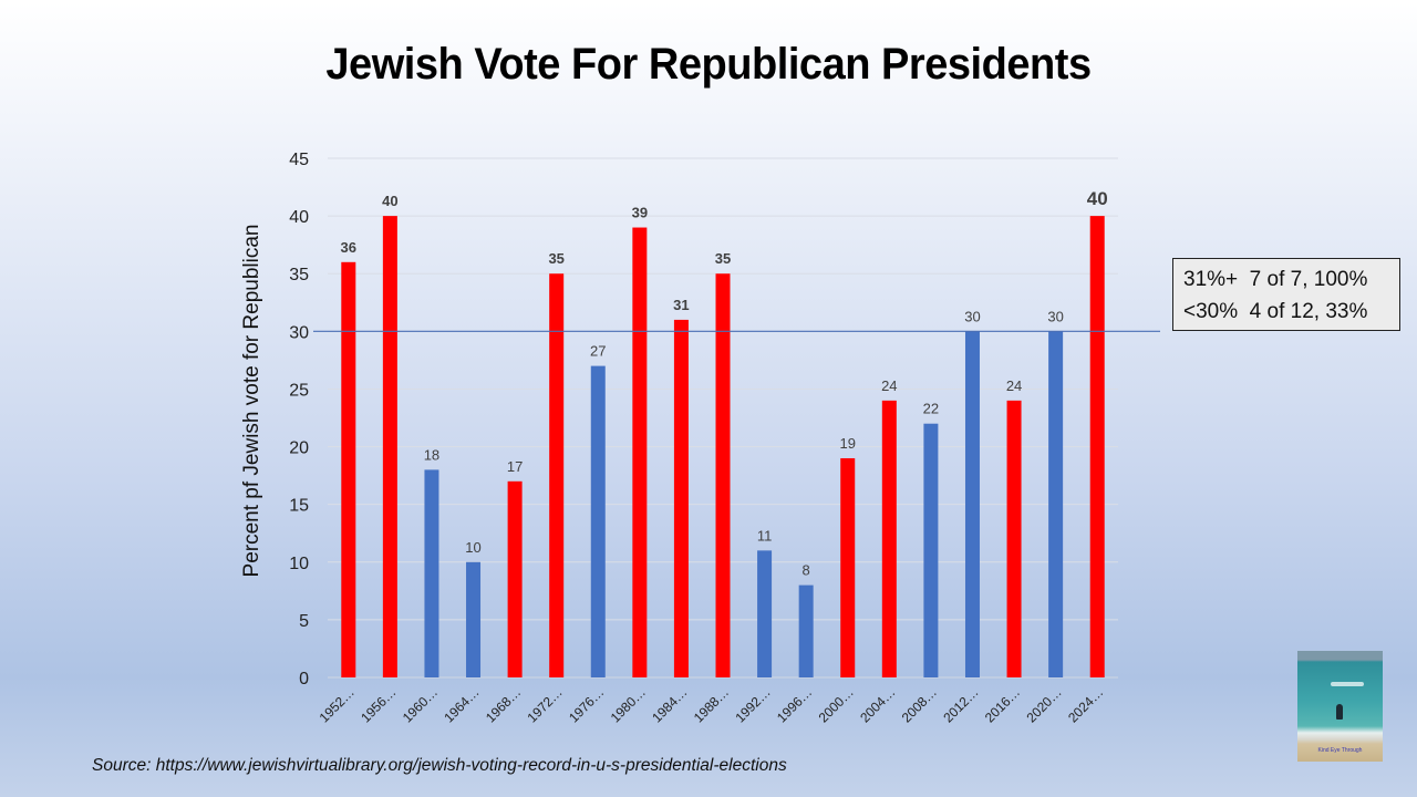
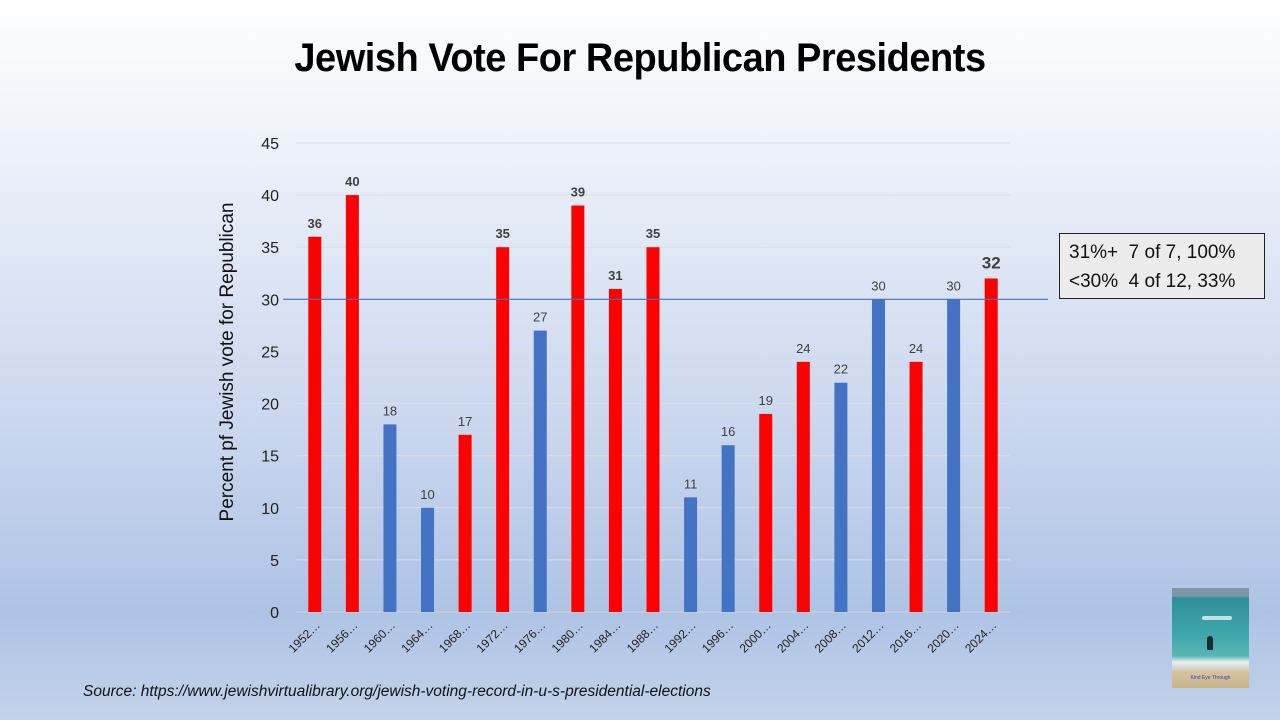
1996…: 8 -> 16
2024…: 40 -> 32
